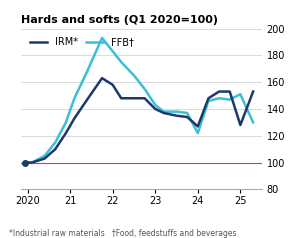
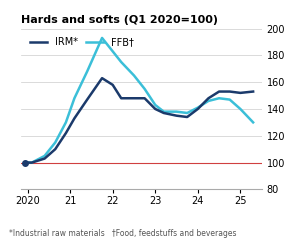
IRM*/24: 127 -> 140
FFB†/24: 122 -> 141
IRM*/25: 128 -> 152
FFB†/25: 151 -> 140
